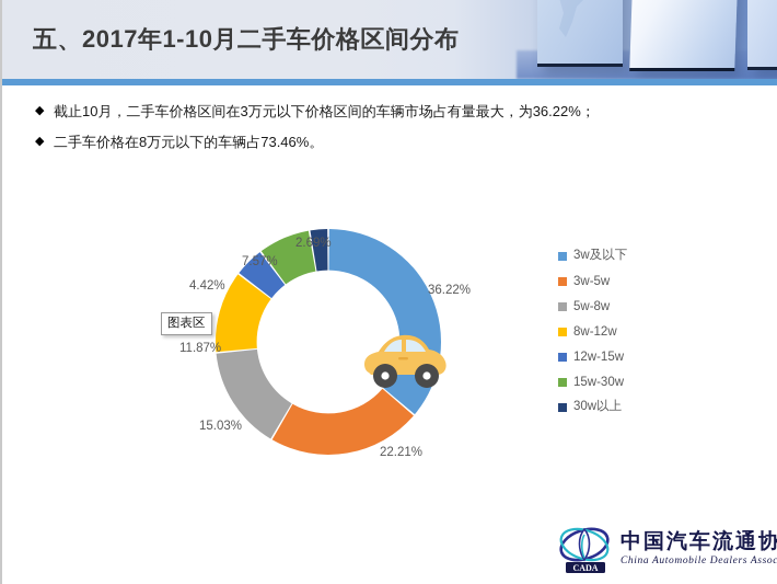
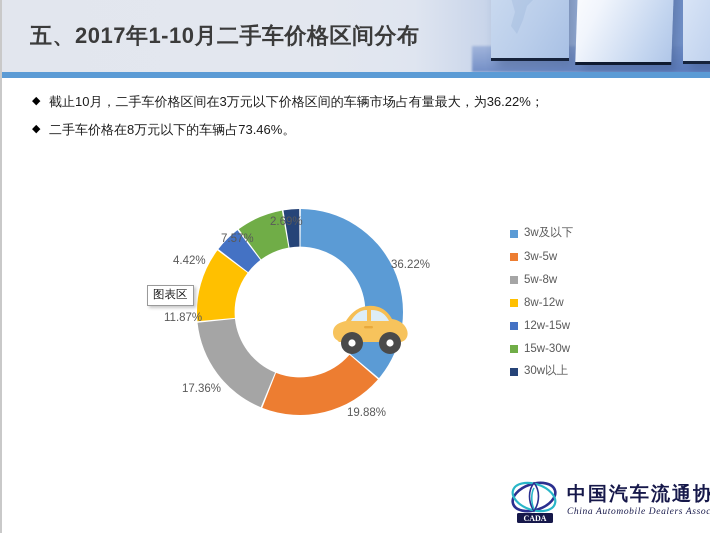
3w-5w: 22.21% -> 19.88%
5w-8w: 15.03% -> 17.36%
